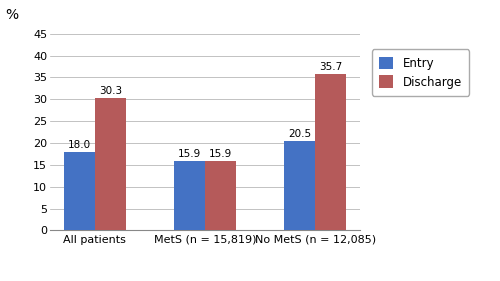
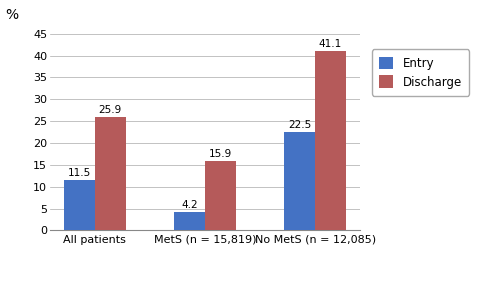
Entry/All patients: 18.0 -> 11.5
Discharge/All patients: 30.3 -> 25.9
Entry/MetS (n = 15,819): 15.9 -> 4.2
Entry/No MetS (n = 12,085): 20.5 -> 22.5
Discharge/No MetS (n = 12,085): 35.7 -> 41.1
